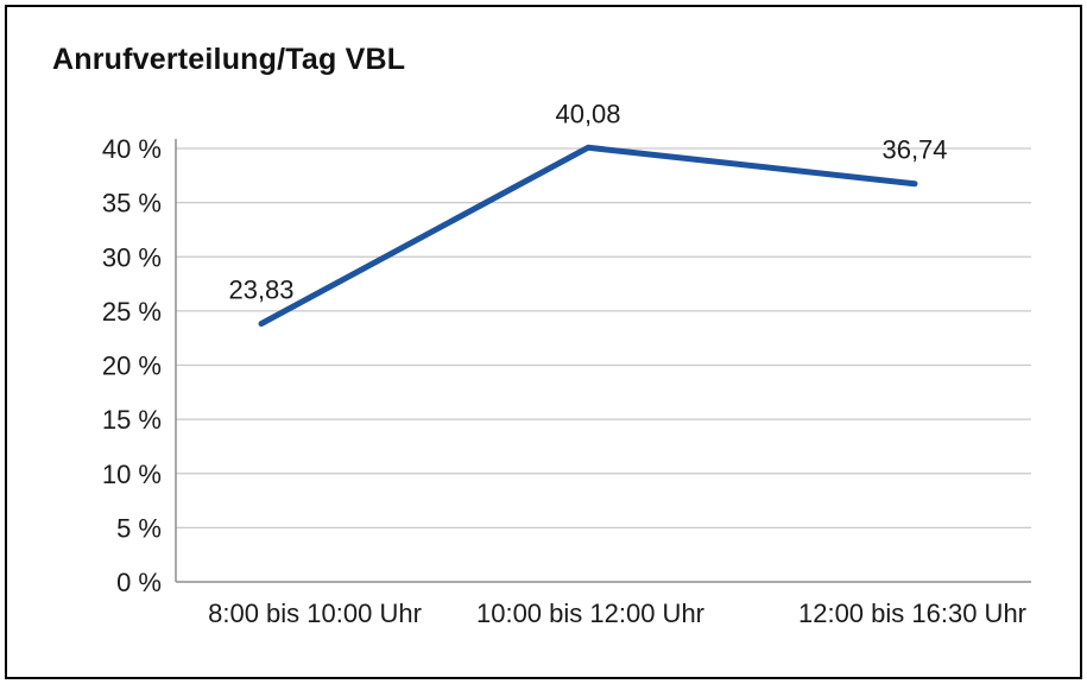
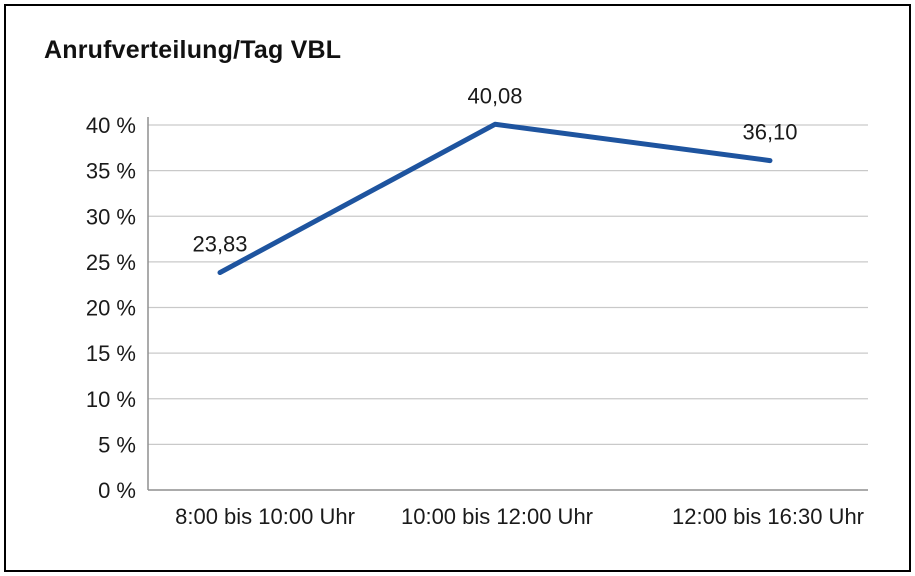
12:00 bis 16:30 Uhr: 36,74 -> 36,10
